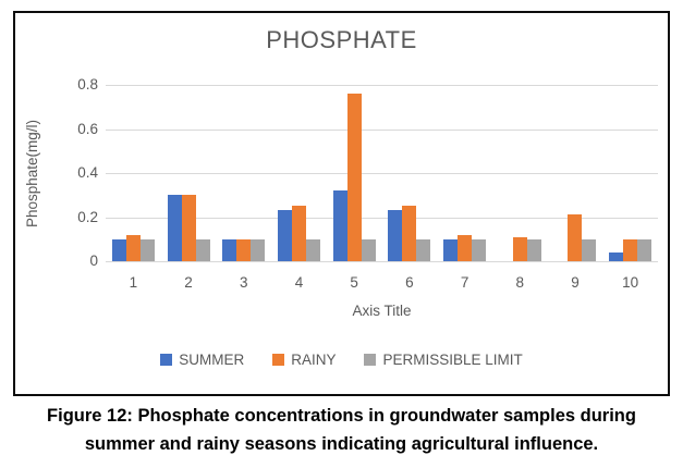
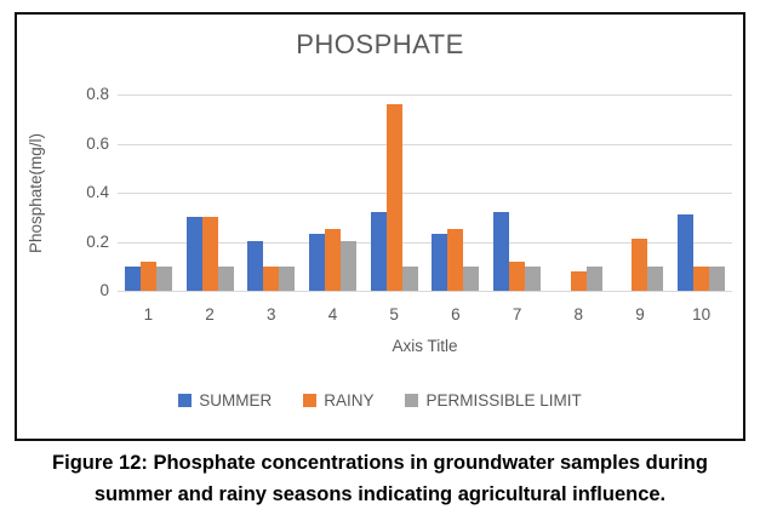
SUMMER/3: 0.10 -> 0.20
PERMISSIBLE LIMIT/4: 0.1 -> 0.2
SUMMER/7: 0.10 -> 0.32
RAINY/8: 0.11 -> 0.08
SUMMER/10: 0.04 -> 0.31
